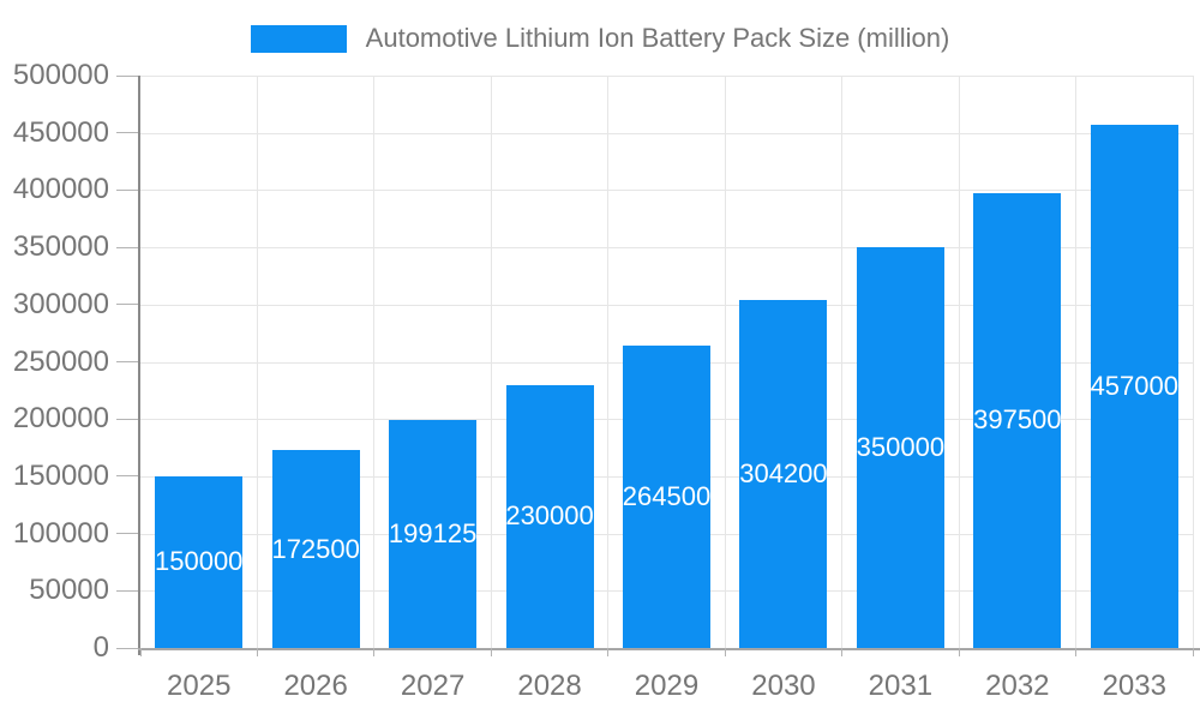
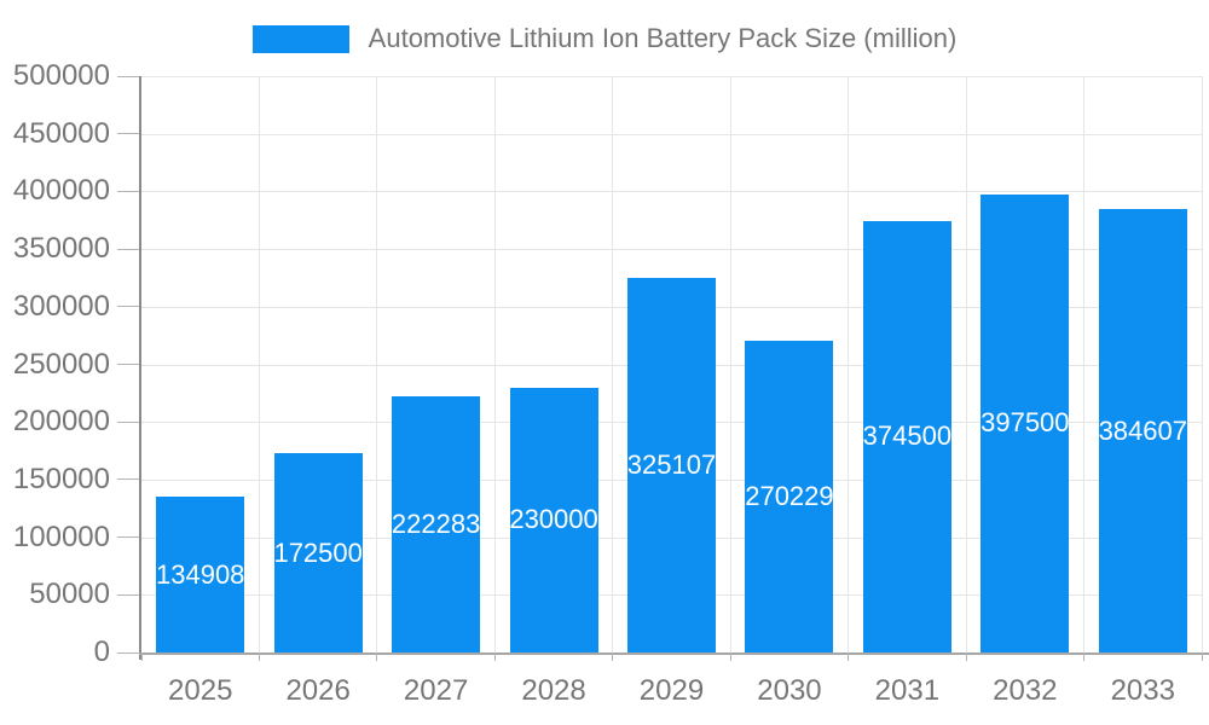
2025: 150000 -> 134908
2027: 199125 -> 222283
2029: 264500 -> 325107
2030: 304200 -> 270229
2031: 350000 -> 374500
2033: 457000 -> 384607
